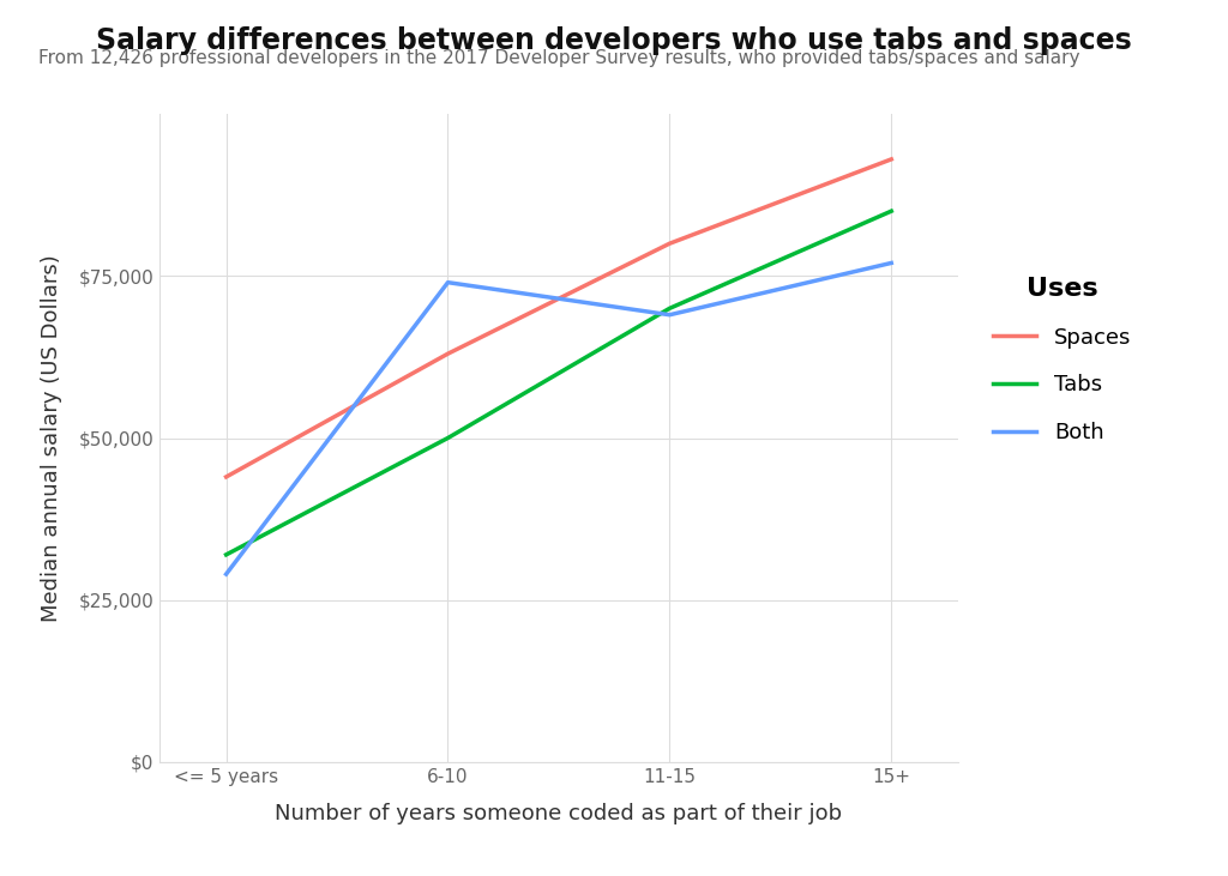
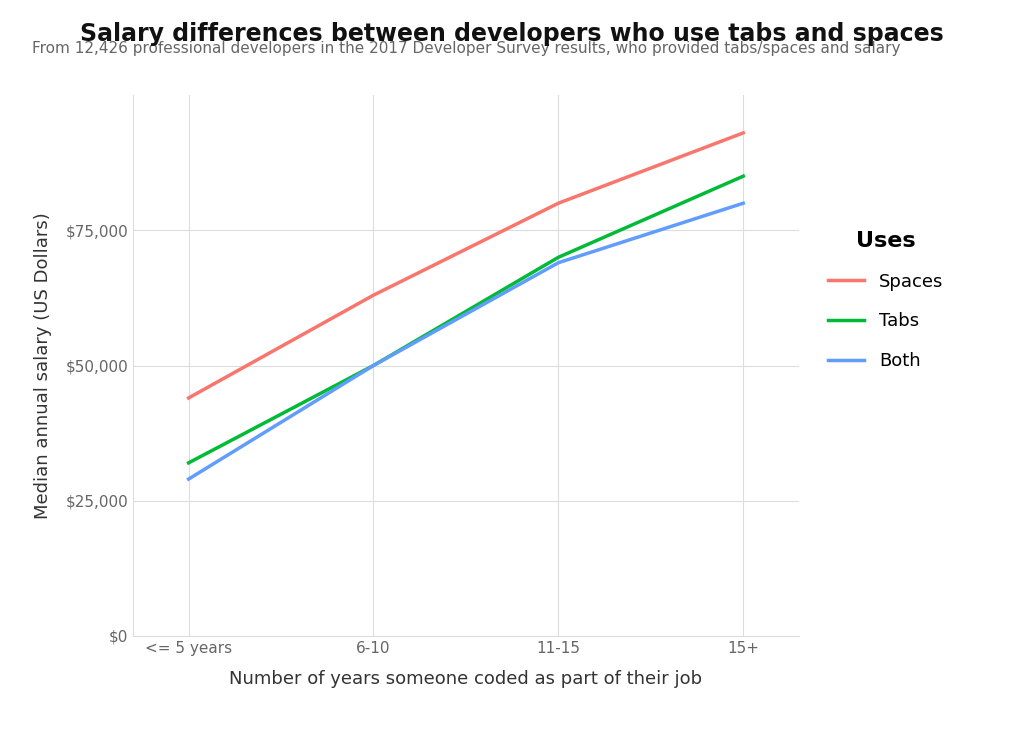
Both/6-10: $74,000 -> $50,000
Both/15+: $77,000 -> $80,000
